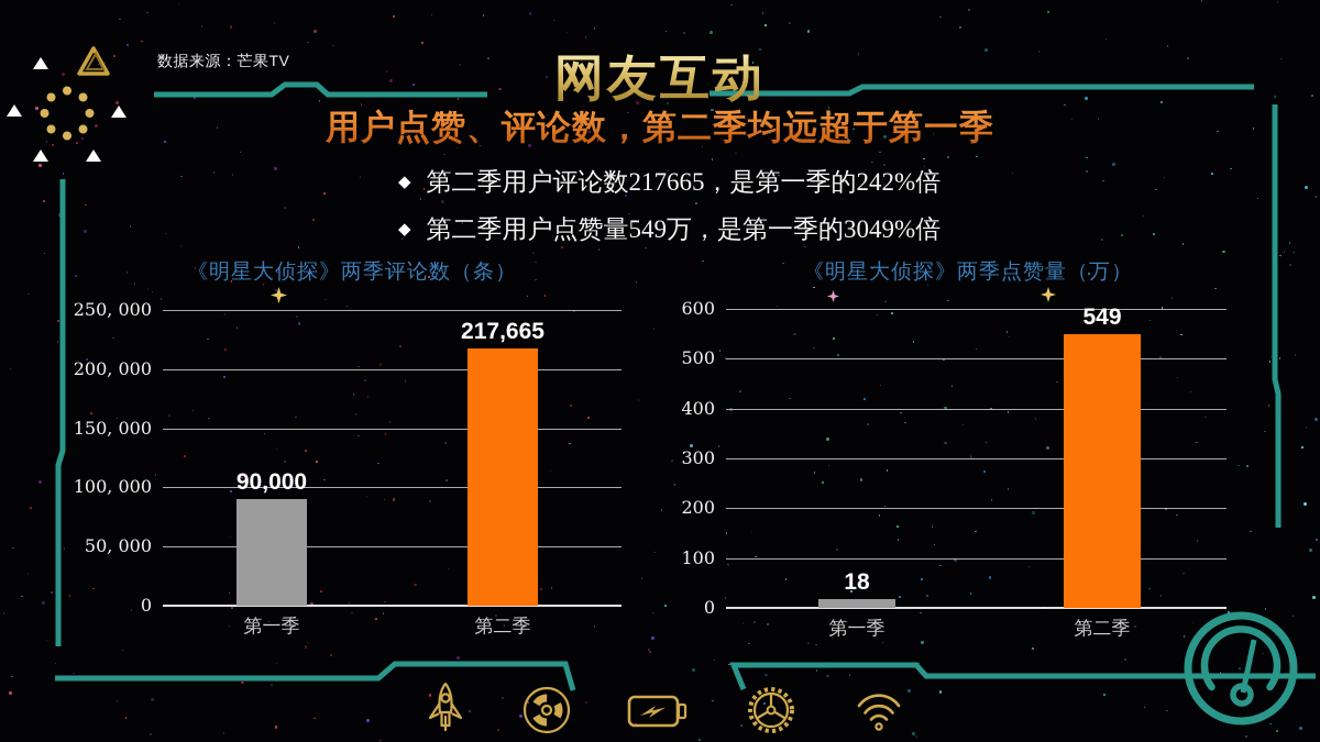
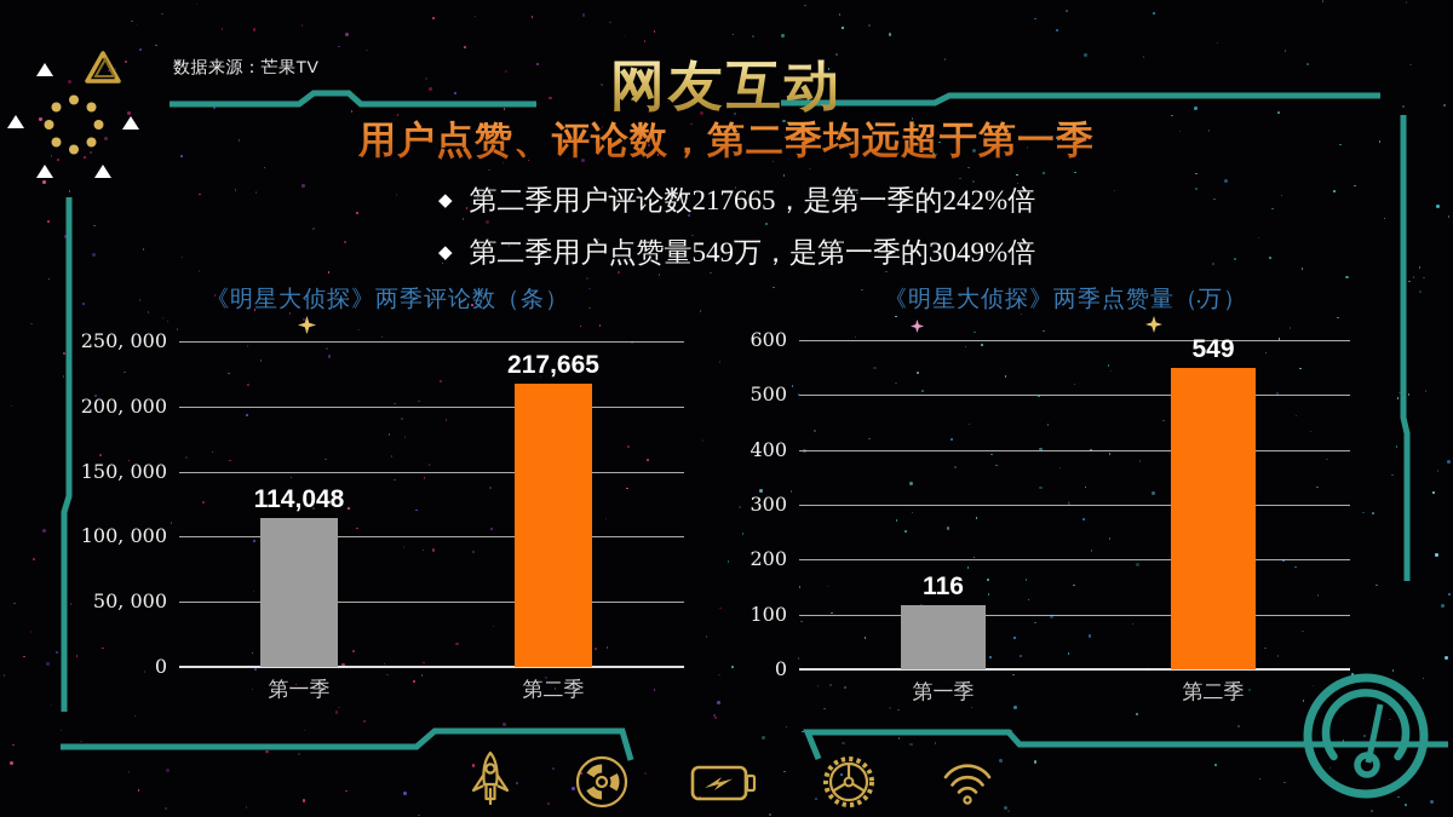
《明星大侦探》两季评论数（条）/第一季: 90,000 -> 114,048
《明星大侦探》两季点赞量（万）/第一季: 18 -> 116
